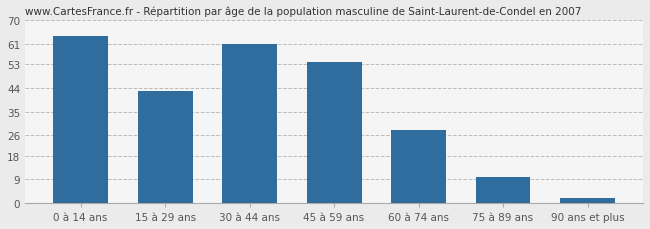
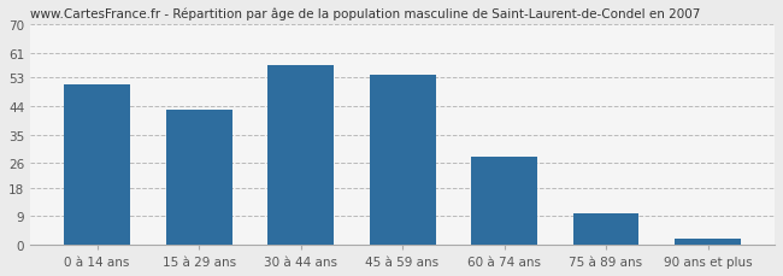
0 à 14 ans: 64 -> 51
30 à 44 ans: 61 -> 57
